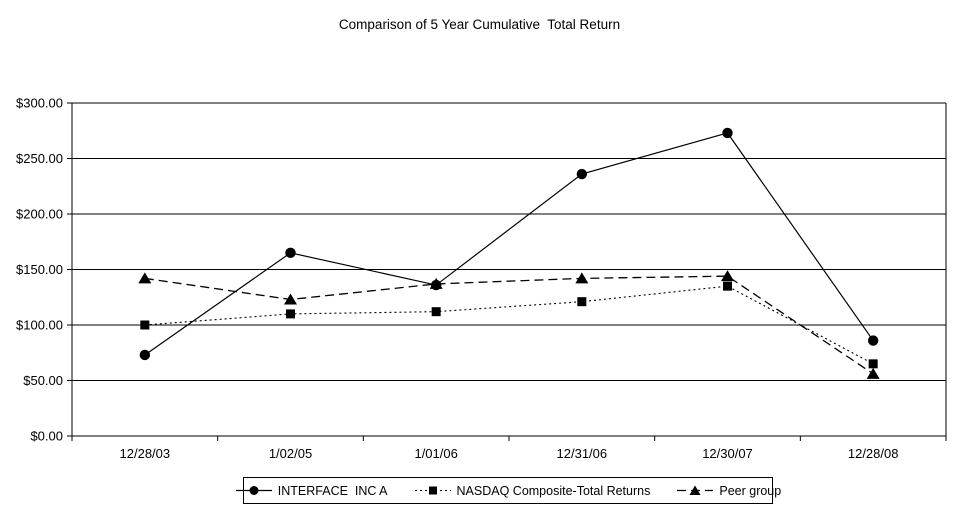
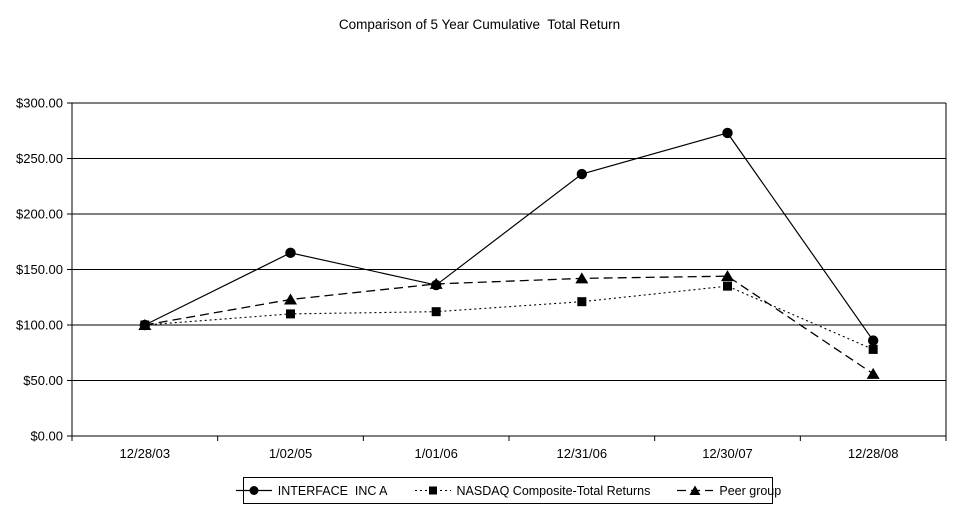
INTERFACE INC A/12/28/03: $73 -> $100
Peer group/12/28/03: $142 -> $100
NASDAQ Composite-Total Returns/12/28/08: $65 -> $78
